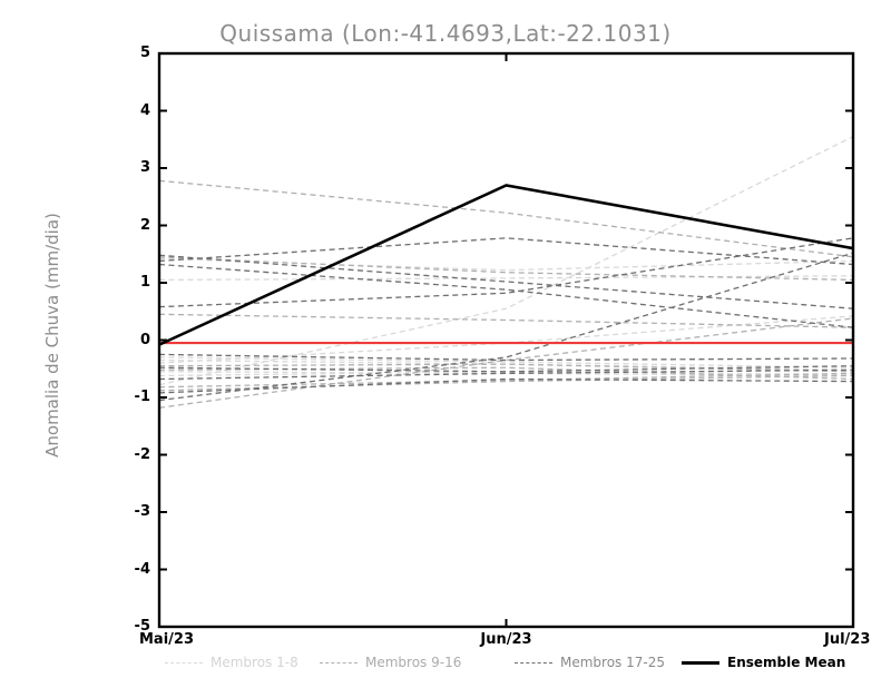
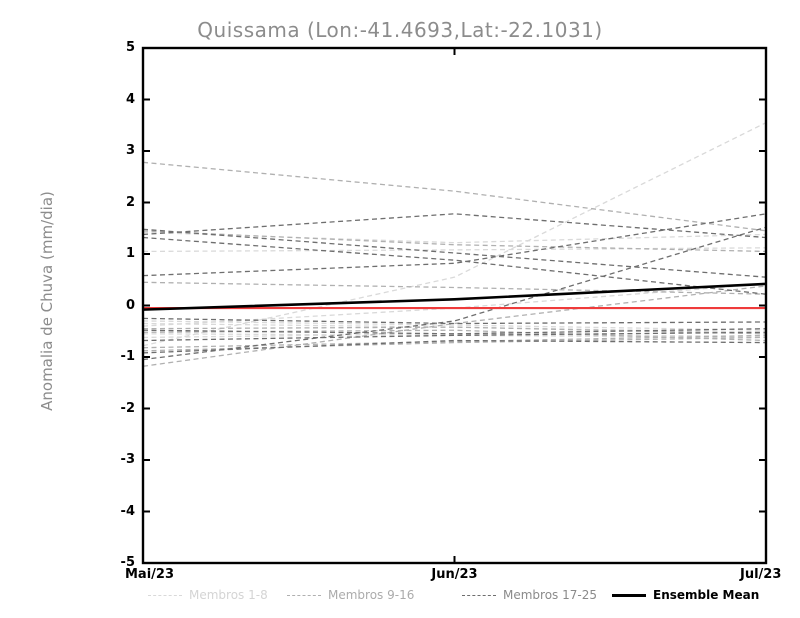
Ensemble Mean/1: 2.7 -> 0.1
Ensemble Mean/2: 1.6 -> 0.4
